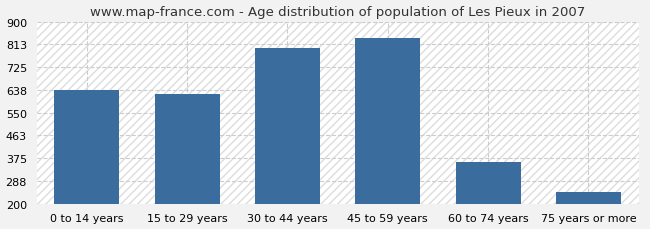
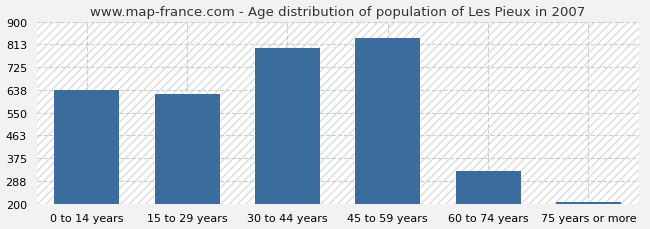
60 to 74 years: 360 -> 325
75 years or more: 245 -> 207
